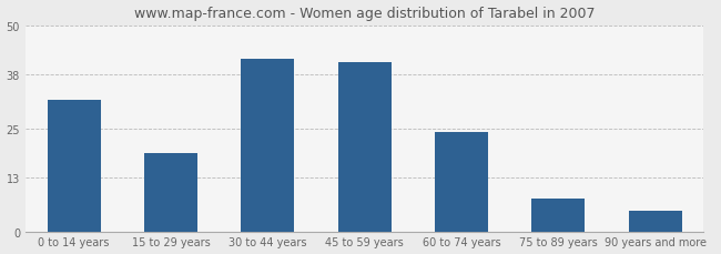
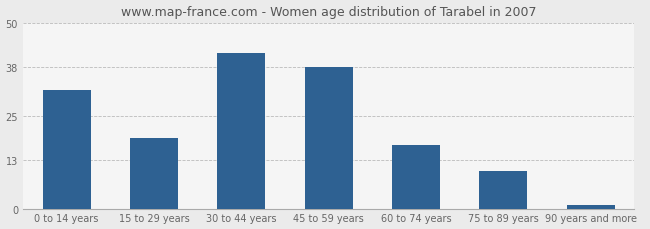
45 to 59 years: 41 -> 38
60 to 74 years: 24 -> 17
75 to 89 years: 8 -> 10
90 years and more: 5 -> 1
